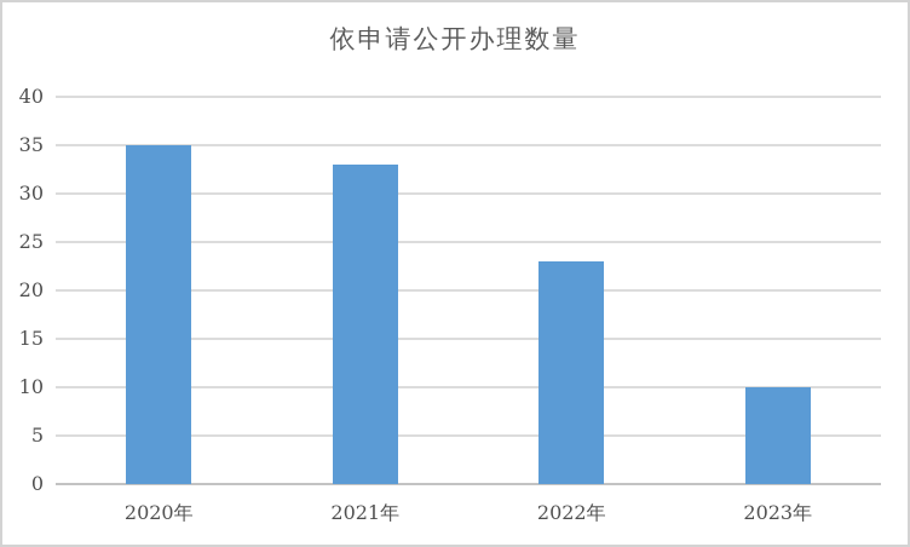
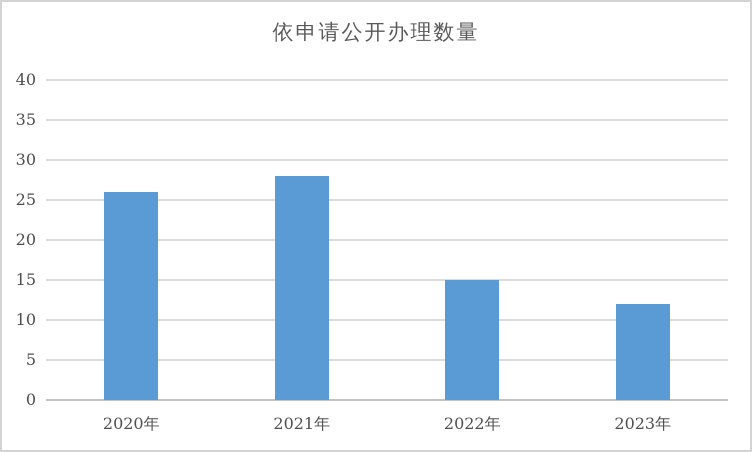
2020年: 35 -> 26
2021年: 33 -> 28
2022年: 23 -> 15
2023年: 10 -> 12
